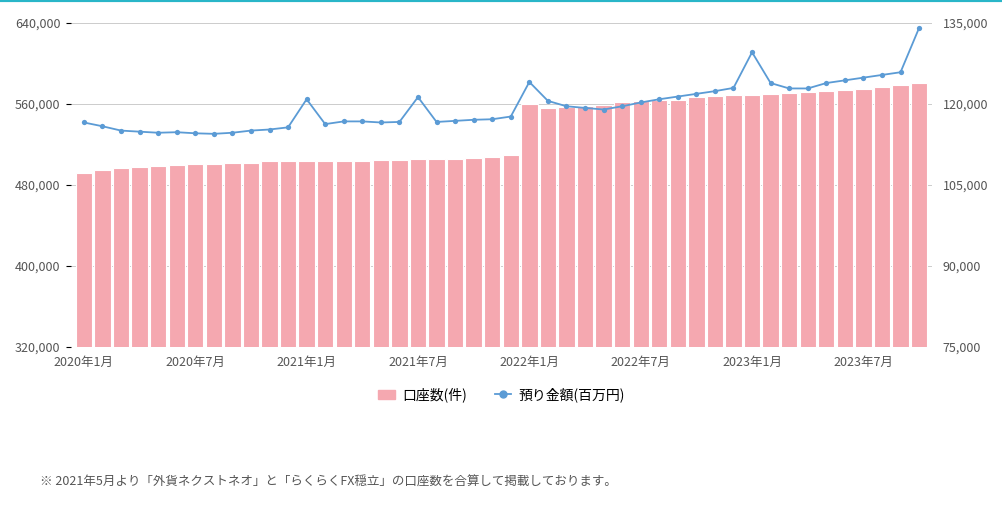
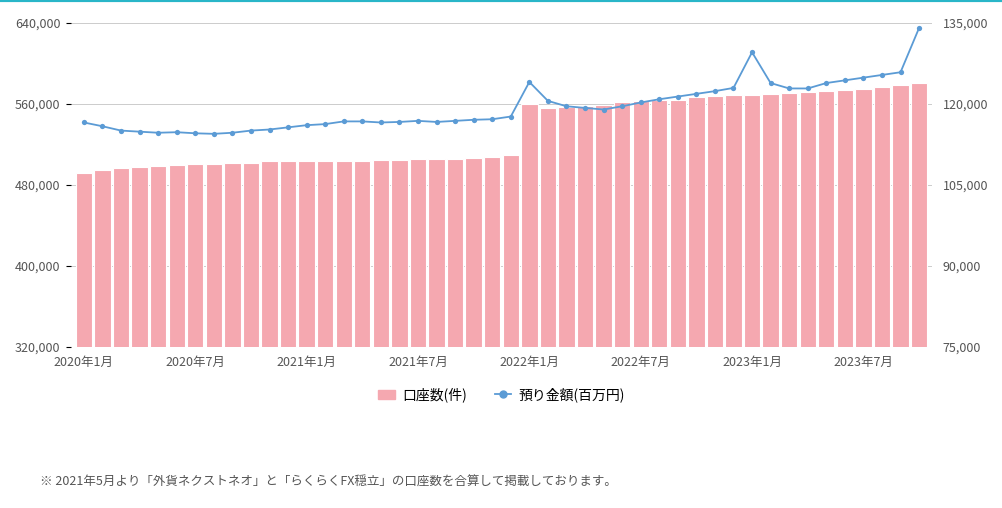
預り金額(百万円)/2021年1月: 120,800 -> 116,000
預り金額(百万円)/2021年7月: 121,200 -> 116,800
